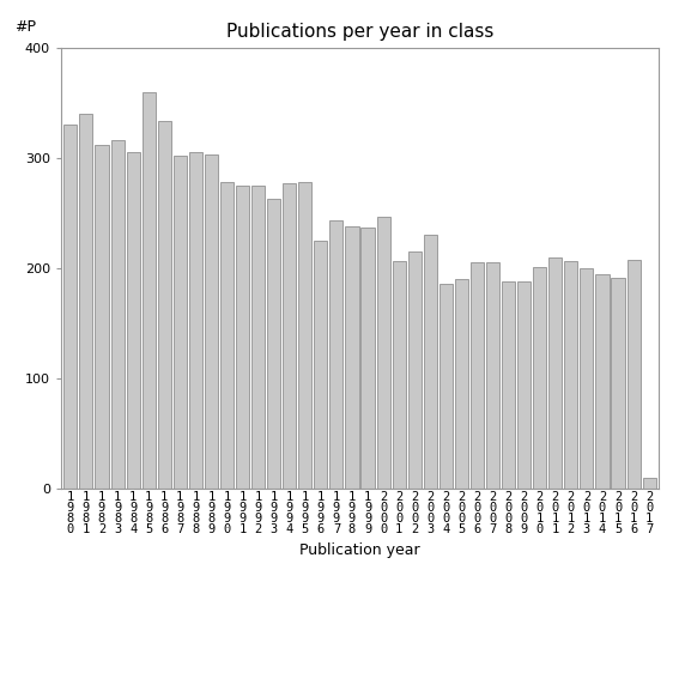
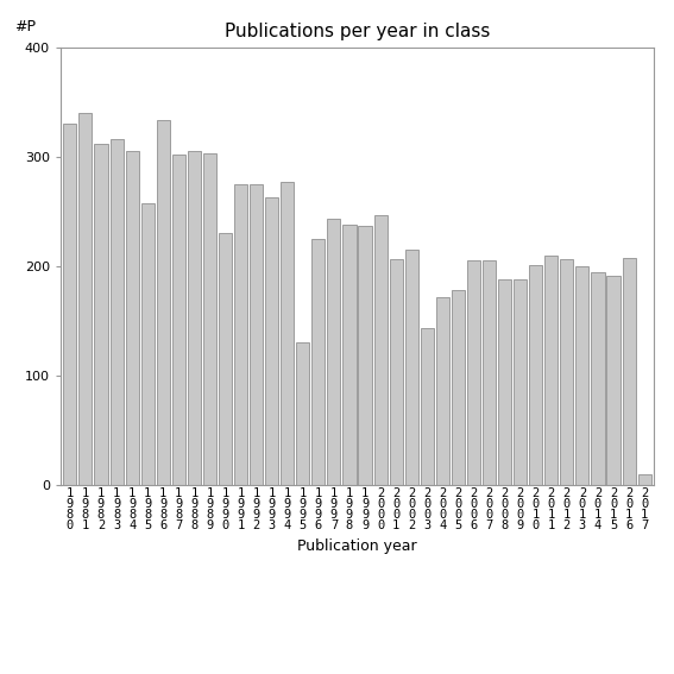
1 9 8 5: 360 -> 258
1 9 9 0: 278 -> 230
1 9 9 5: 278 -> 130
2 0 0 3: 230 -> 144
2 0 0 4: 186 -> 172
2 0 0 5: 190 -> 178
